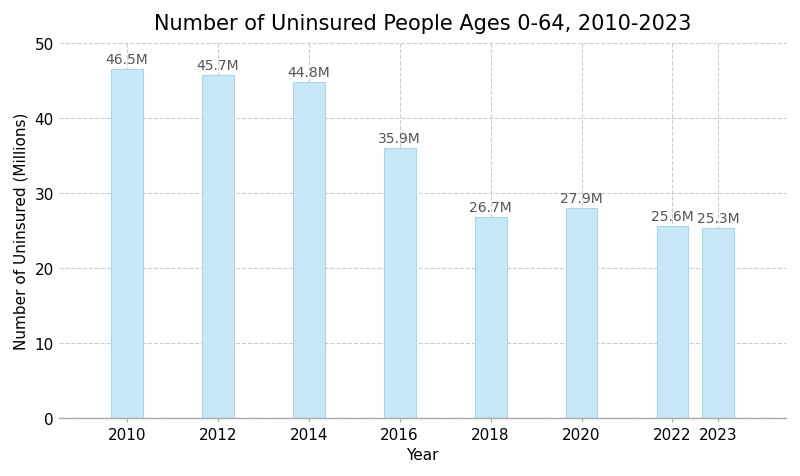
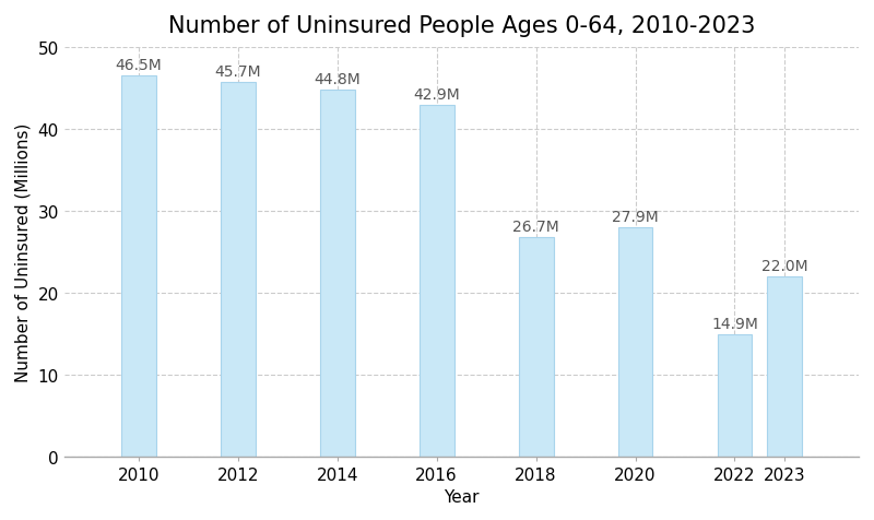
2016: 35.9M -> 42.9M
2022: 25.6M -> 14.9M
2023: 25.3M -> 22.0M
